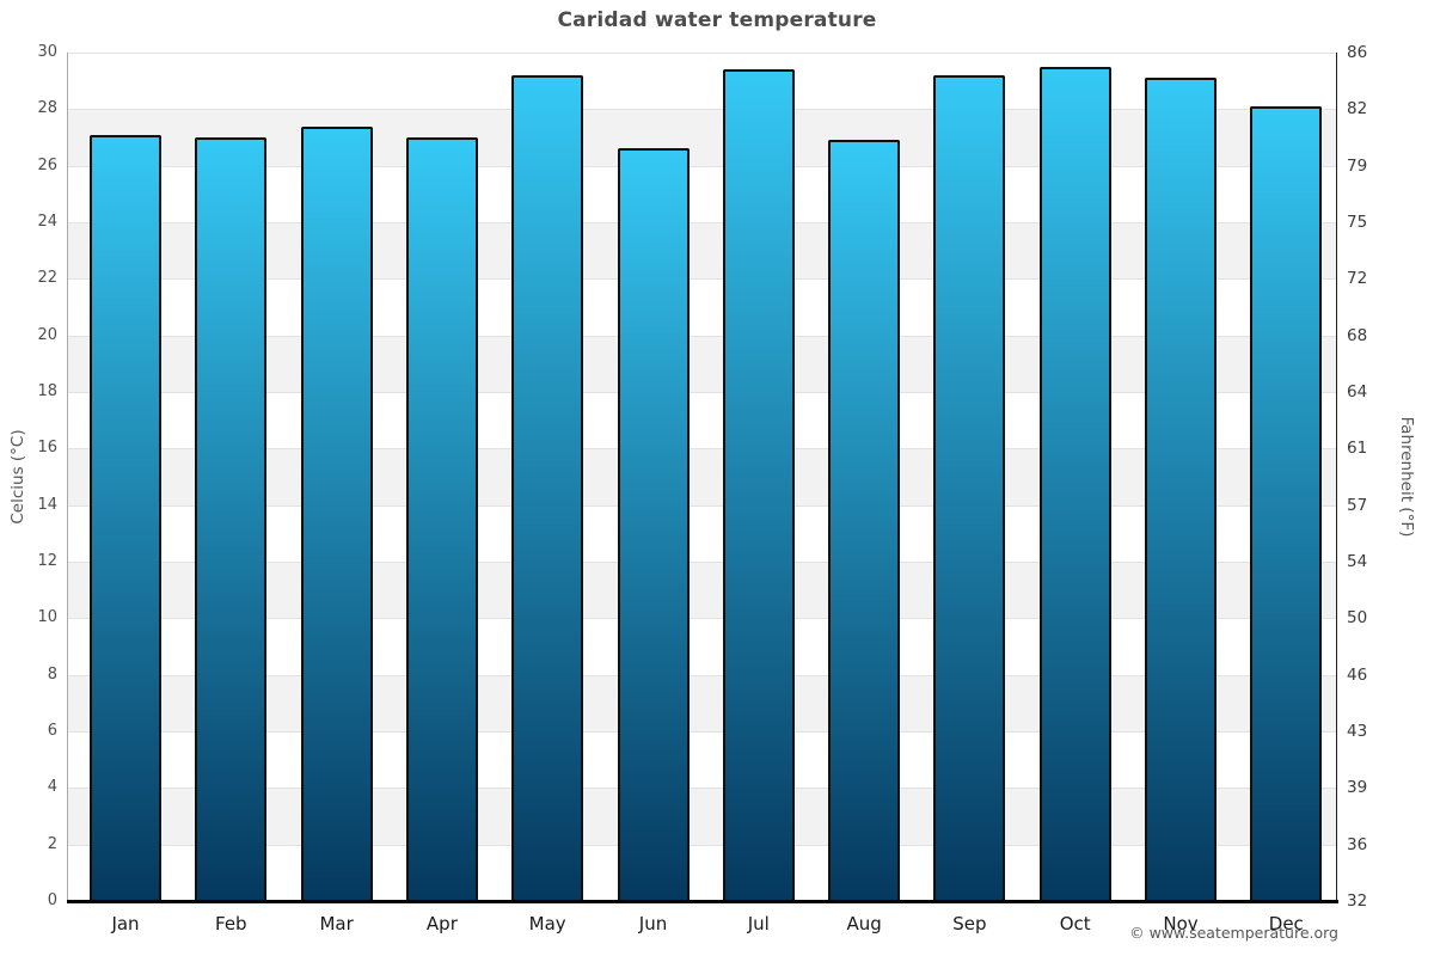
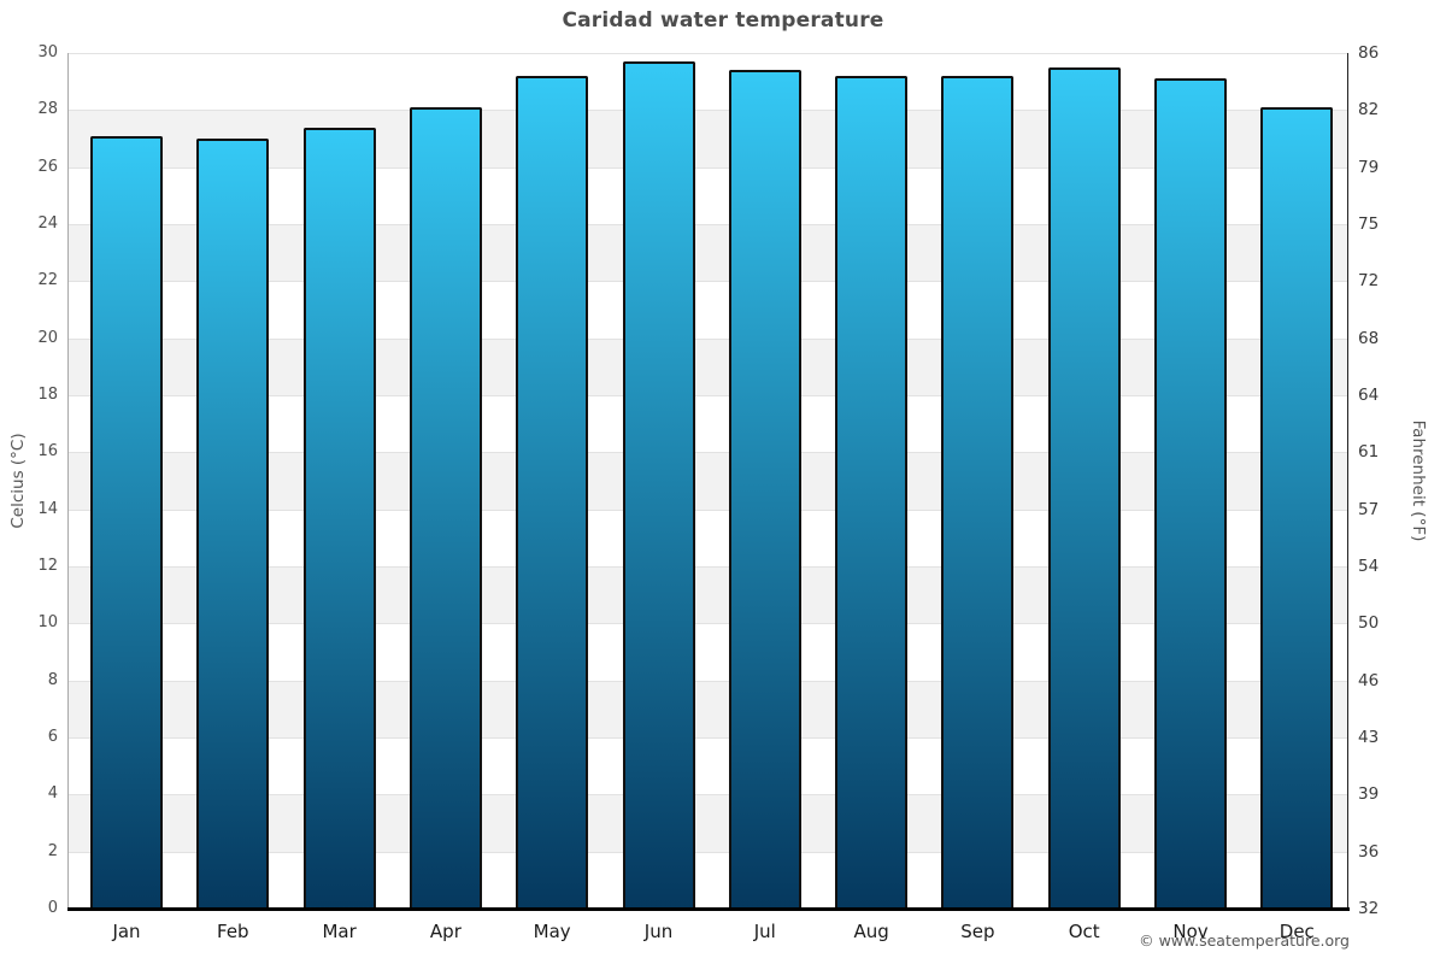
Apr: 27.0 -> 28.1
Jun: 26.6 -> 29.7
Aug: 26.9 -> 29.2
